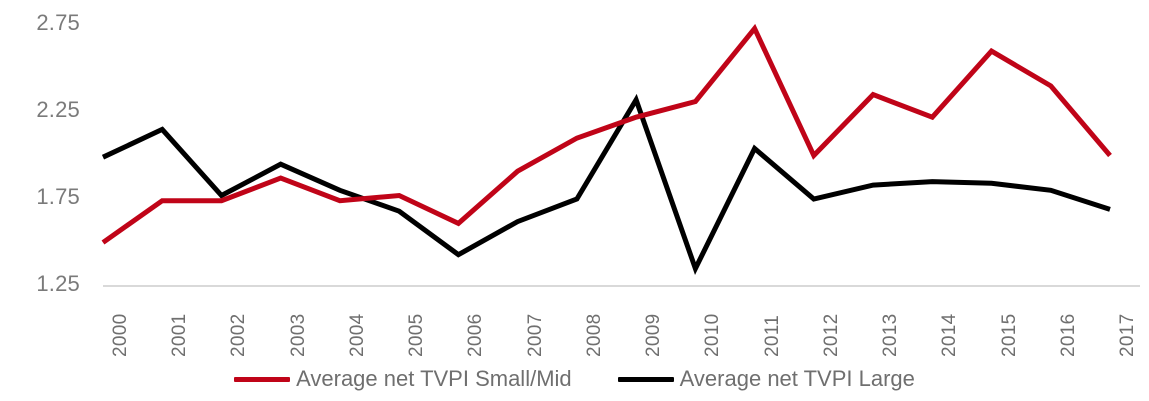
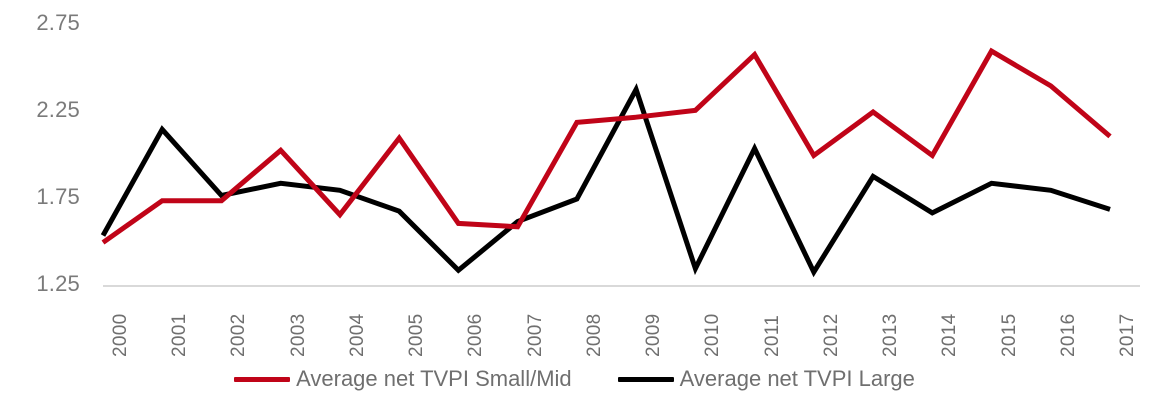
Average net TVPI Large/2000: 1.99 -> 1.54
Average net TVPI Small/Mid/2003: 1.87 -> 2.03
Average net TVPI Large/2003: 1.95 -> 1.84
Average net TVPI Small/Mid/2004: 1.74 -> 1.66
Average net TVPI Small/Mid/2005: 1.77 -> 2.10
Average net TVPI Large/2006: 1.43 -> 1.34
Average net TVPI Small/Mid/2007: 1.91 -> 1.59
Average net TVPI Small/Mid/2008: 2.10 -> 2.19
Average net TVPI Large/2009: 2.32 -> 2.38
Average net TVPI Small/Mid/2010: 2.31 -> 2.26
Average net TVPI Small/Mid/2011: 2.73 -> 2.58
Average net TVPI Large/2012: 1.75 -> 1.33
Average net TVPI Small/Mid/2013: 2.35 -> 2.25
Average net TVPI Large/2013: 1.83 -> 1.88
Average net TVPI Small/Mid/2014: 2.22 -> 2.00
Average net TVPI Large/2014: 1.85 -> 1.67
Average net TVPI Small/Mid/2017: 2.00 -> 2.11
